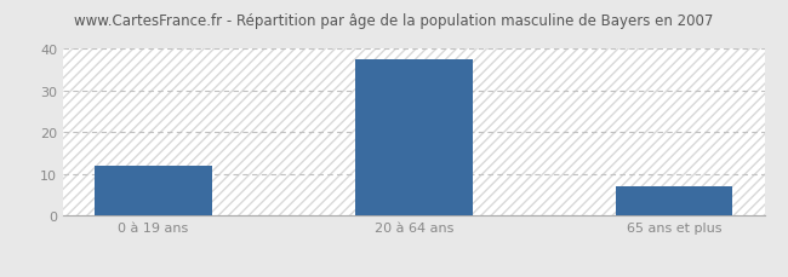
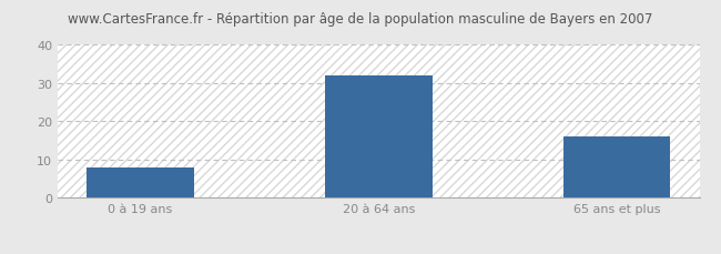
0 à 19 ans: 12.0 -> 8.0
20 à 64 ans: 37.5 -> 32.0
65 ans et plus: 7.0 -> 16.0
